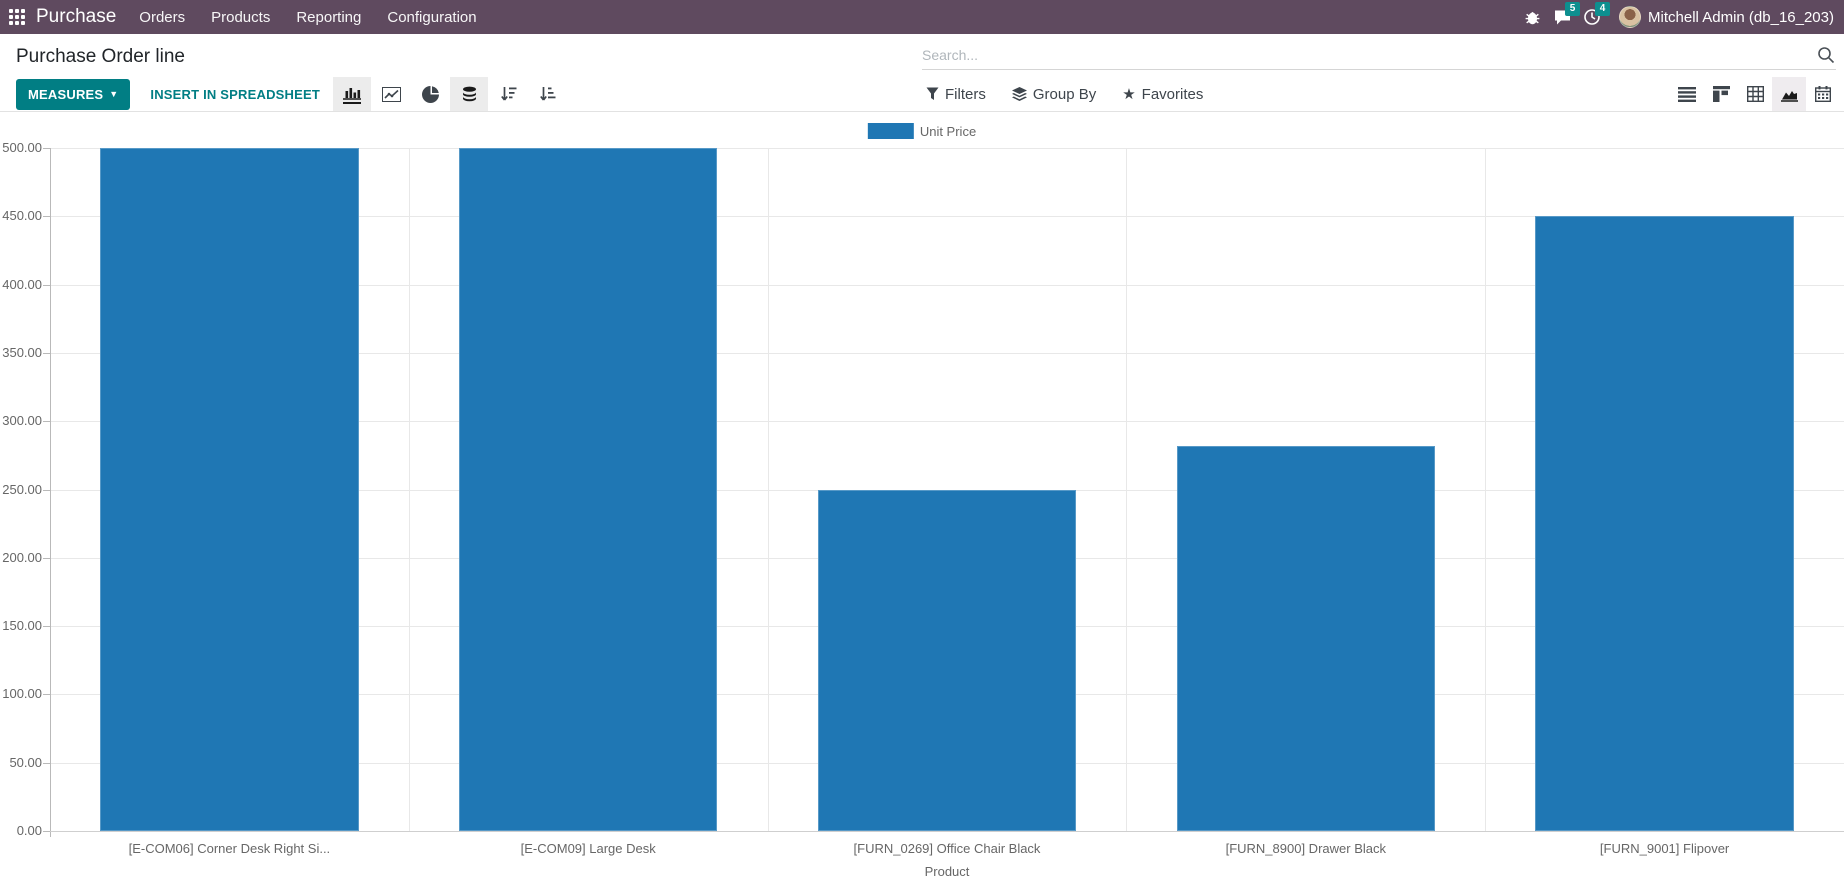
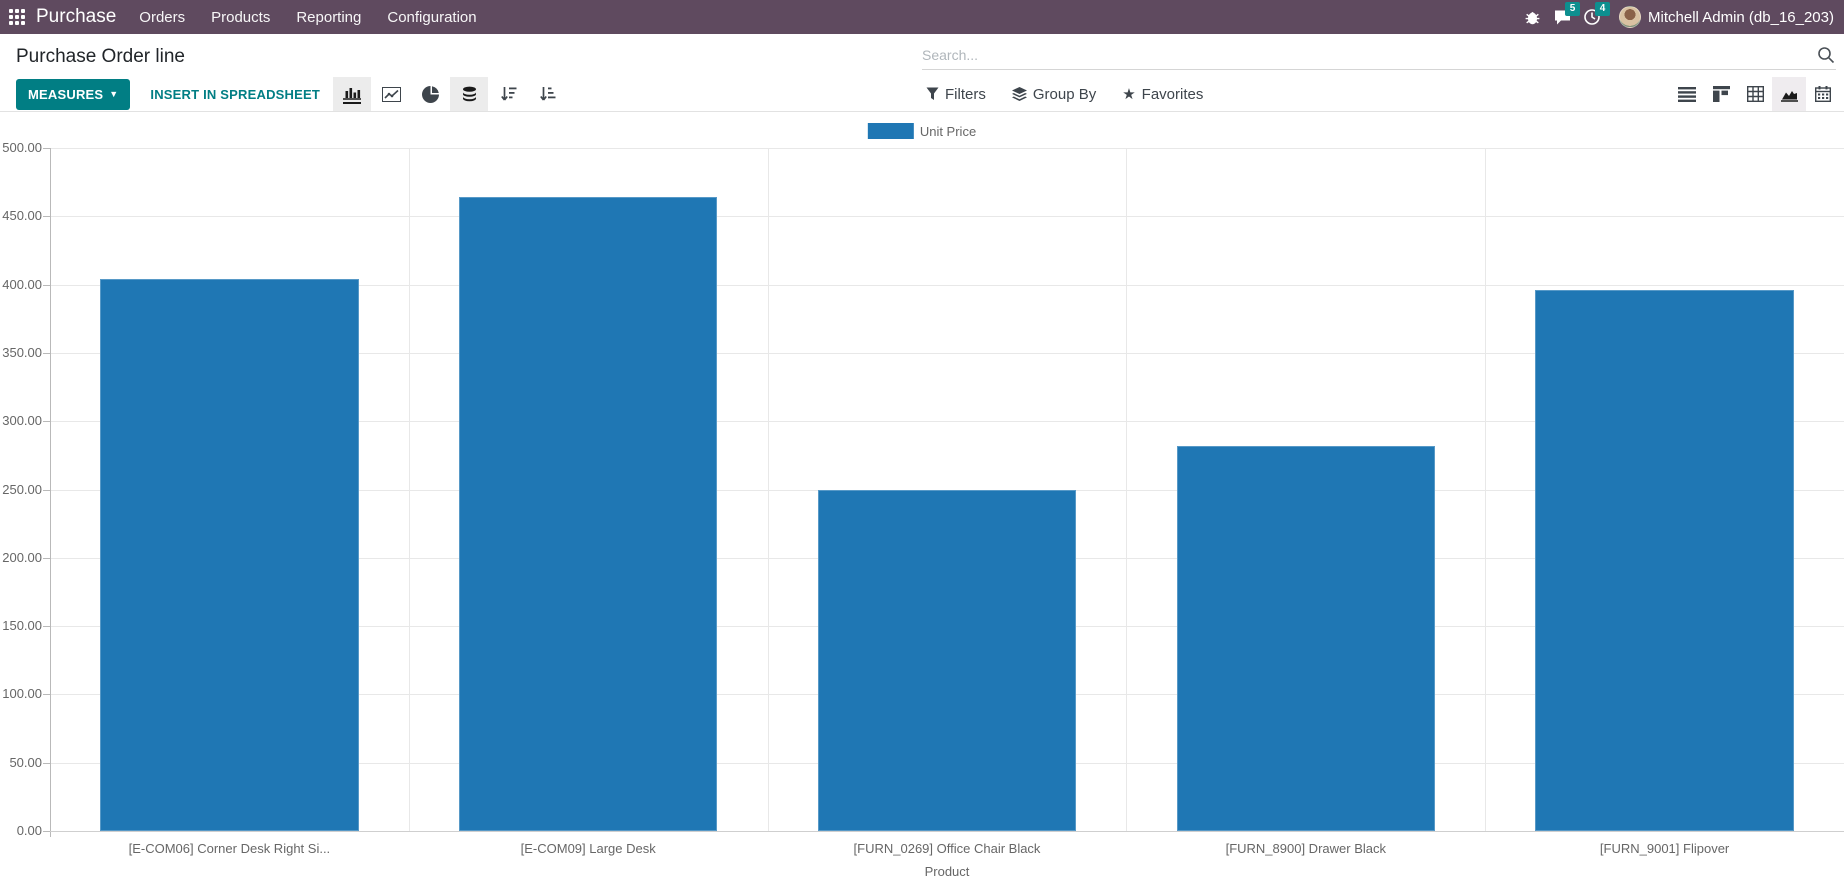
[E-COM06] Corner Desk Right Si...: 500 -> 404
[E-COM09] Large Desk: 500 -> 464
[FURN_9001] Flipover: 450 -> 396
